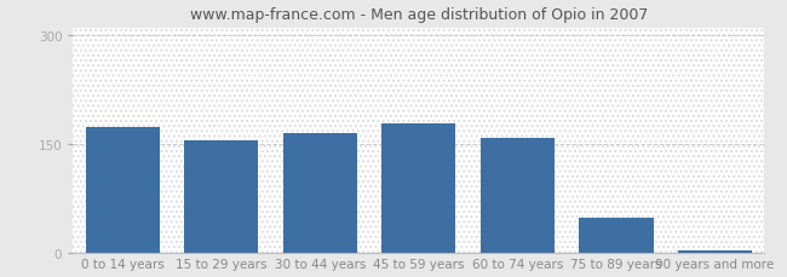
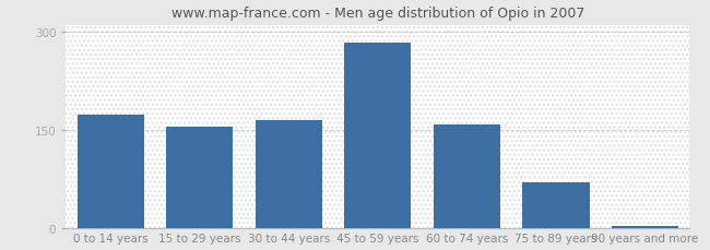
45 to 59 years: 178 -> 283
75 to 89 years: 48 -> 70
